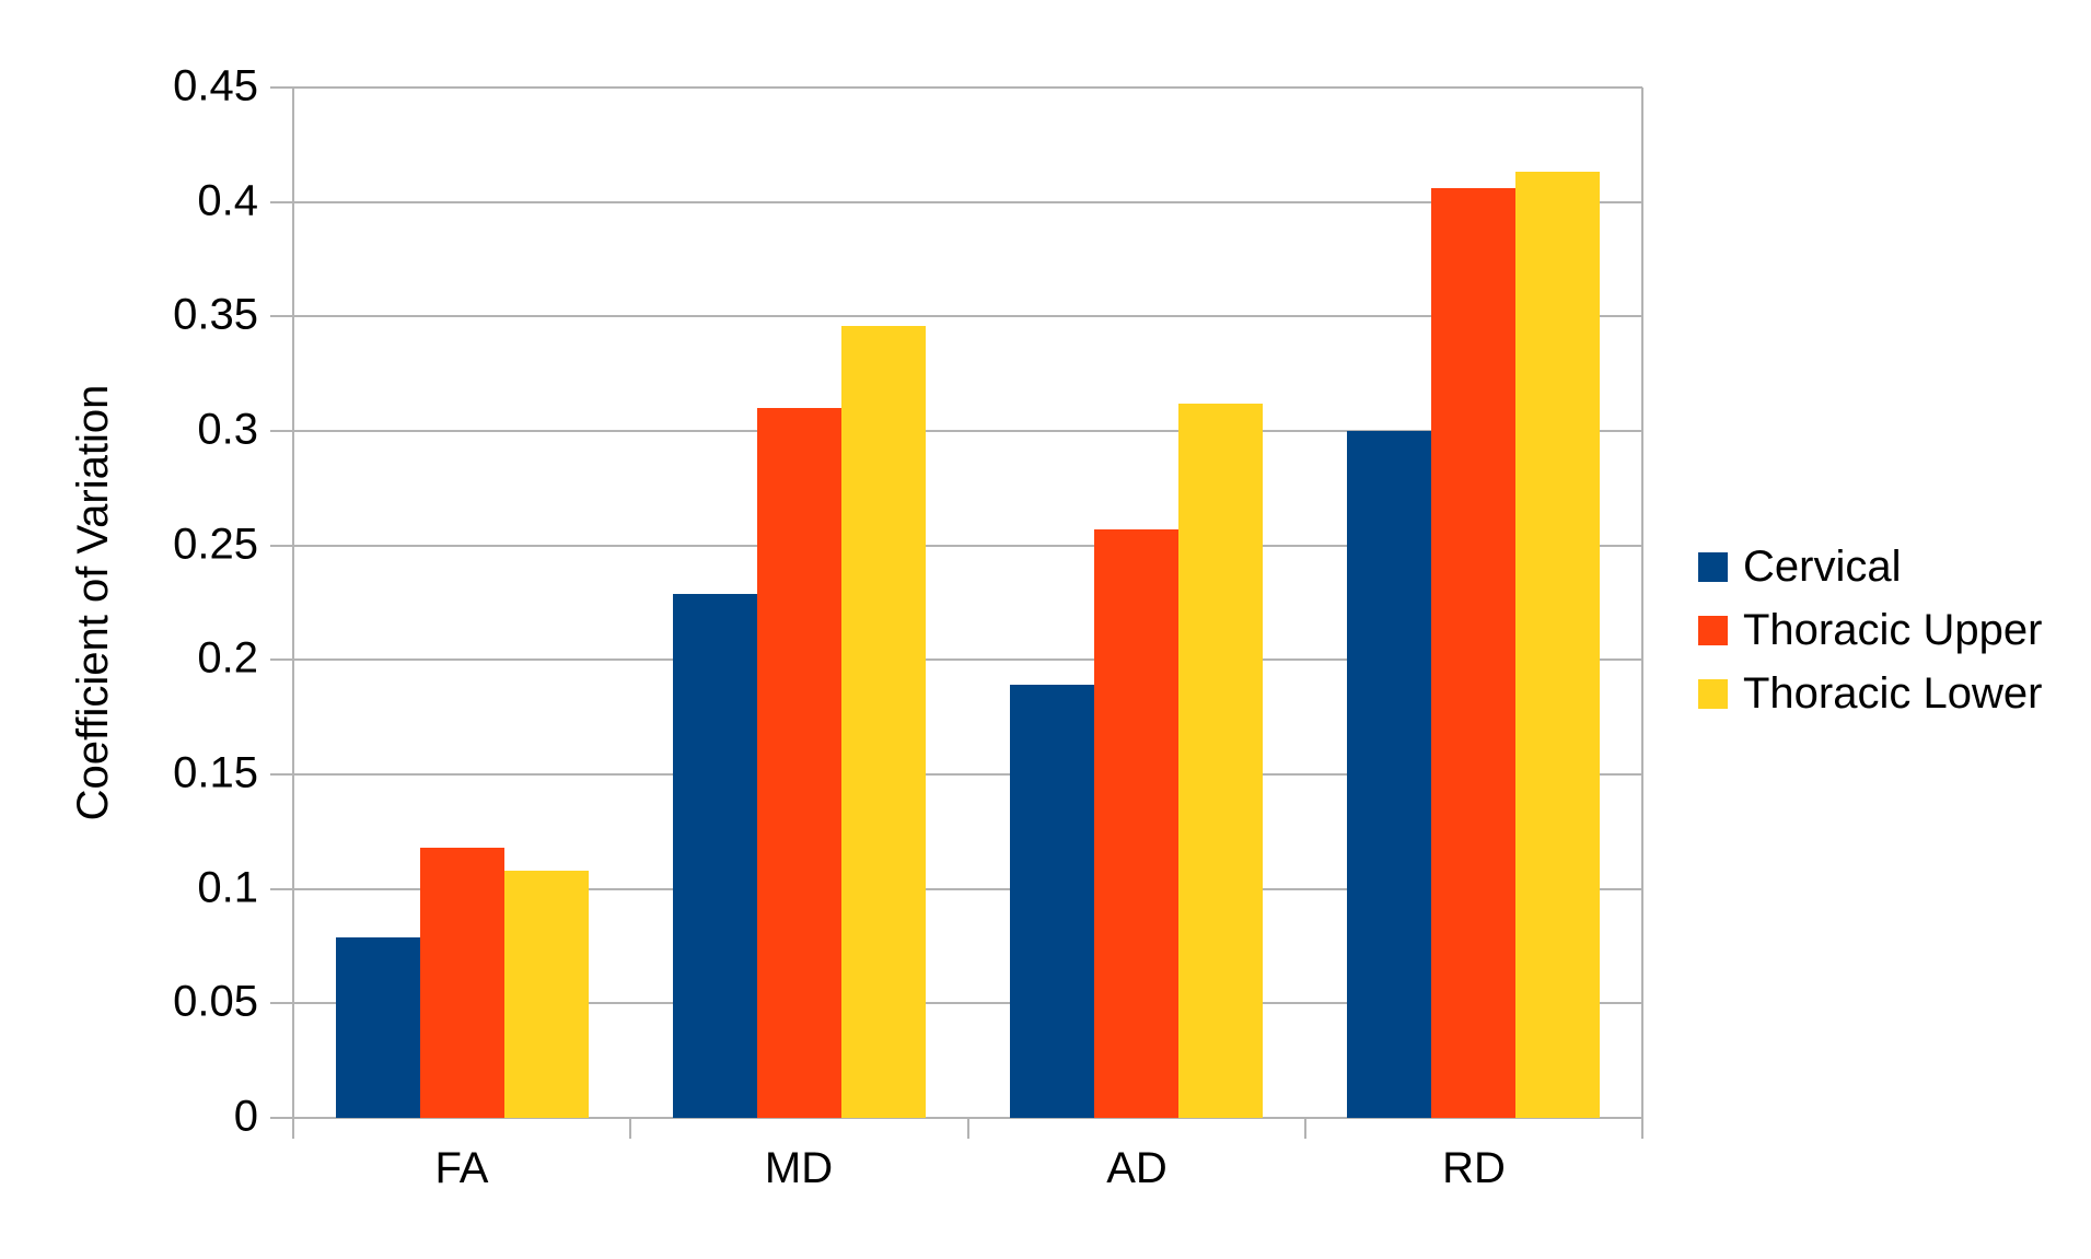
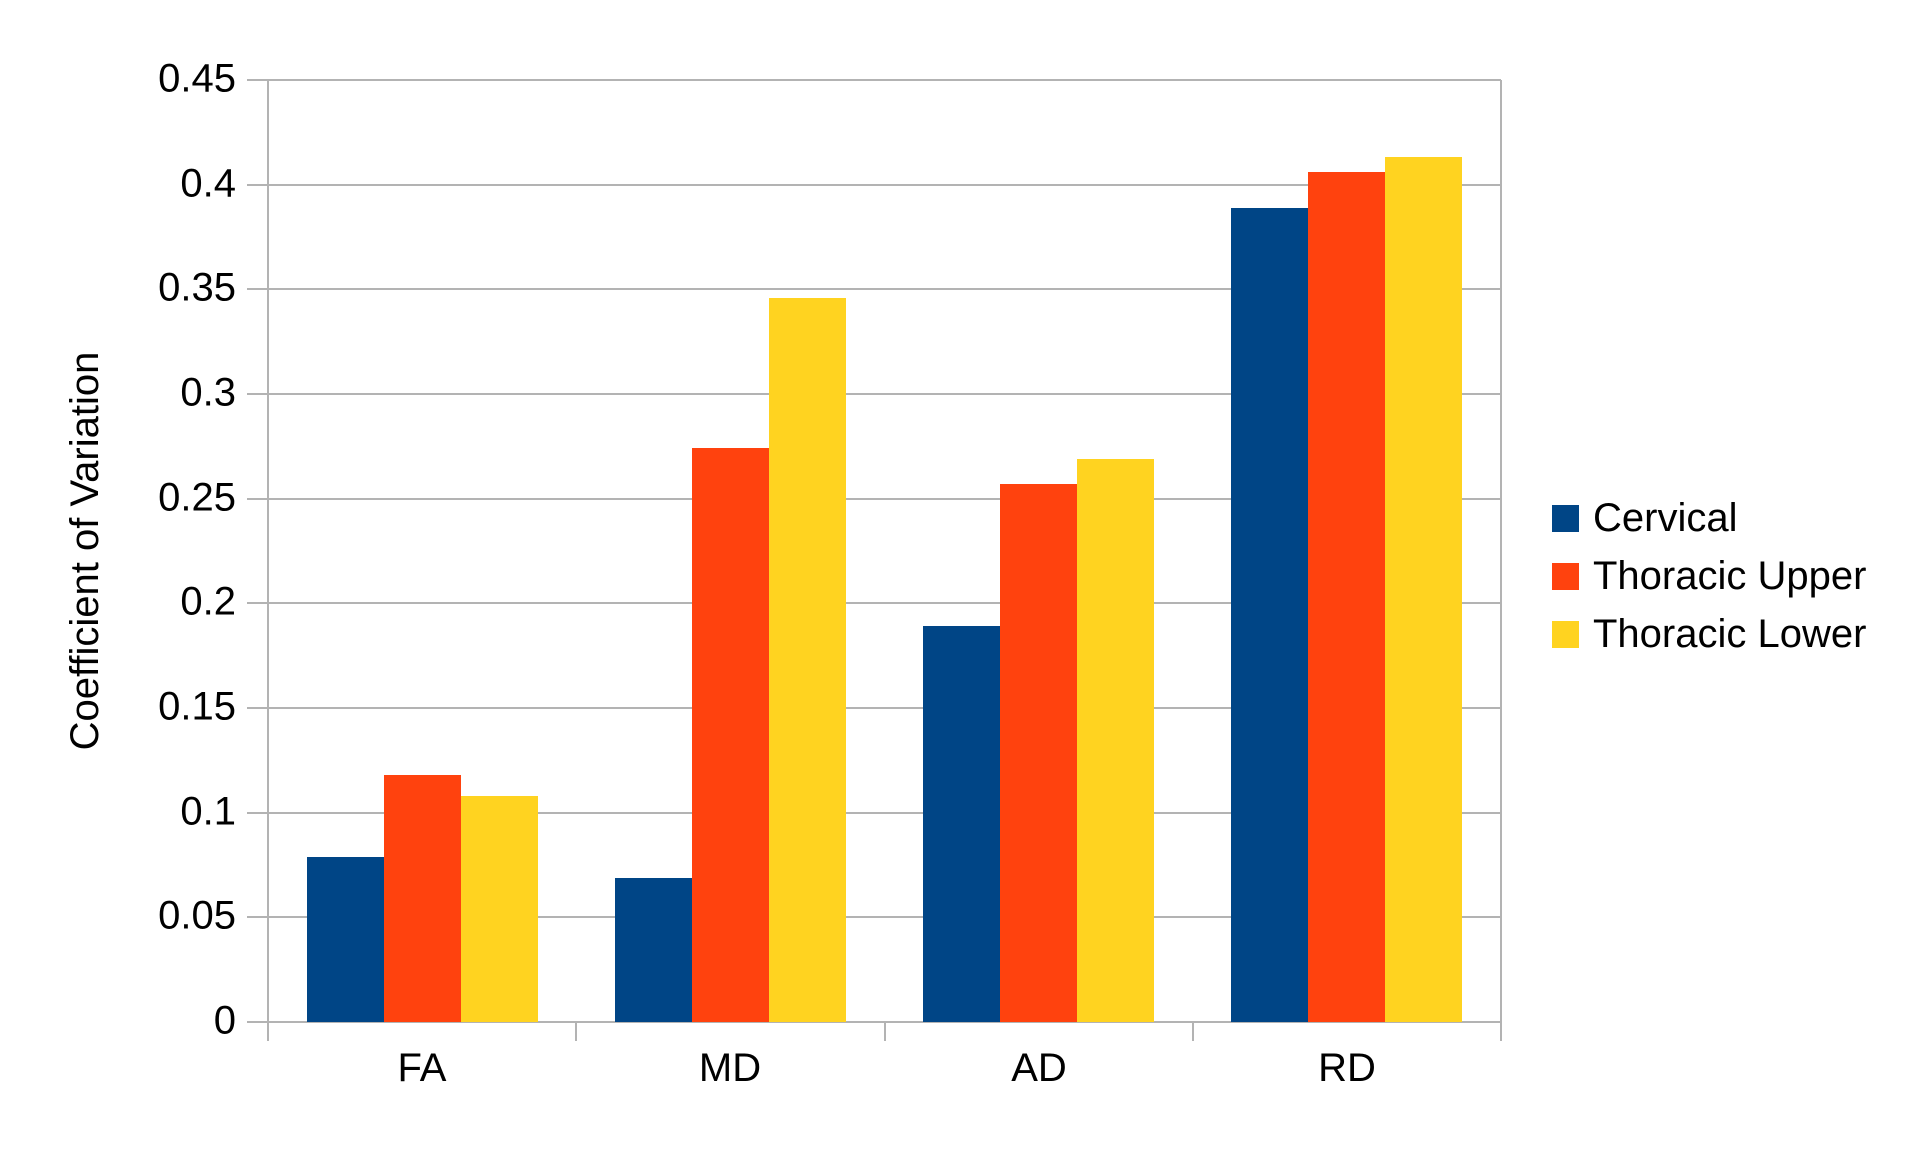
Cervical/MD: 0.229 -> 0.069
Thoracic Upper/MD: 0.310 -> 0.274
Thoracic Lower/AD: 0.312 -> 0.269
Cervical/RD: 0.300 -> 0.389
